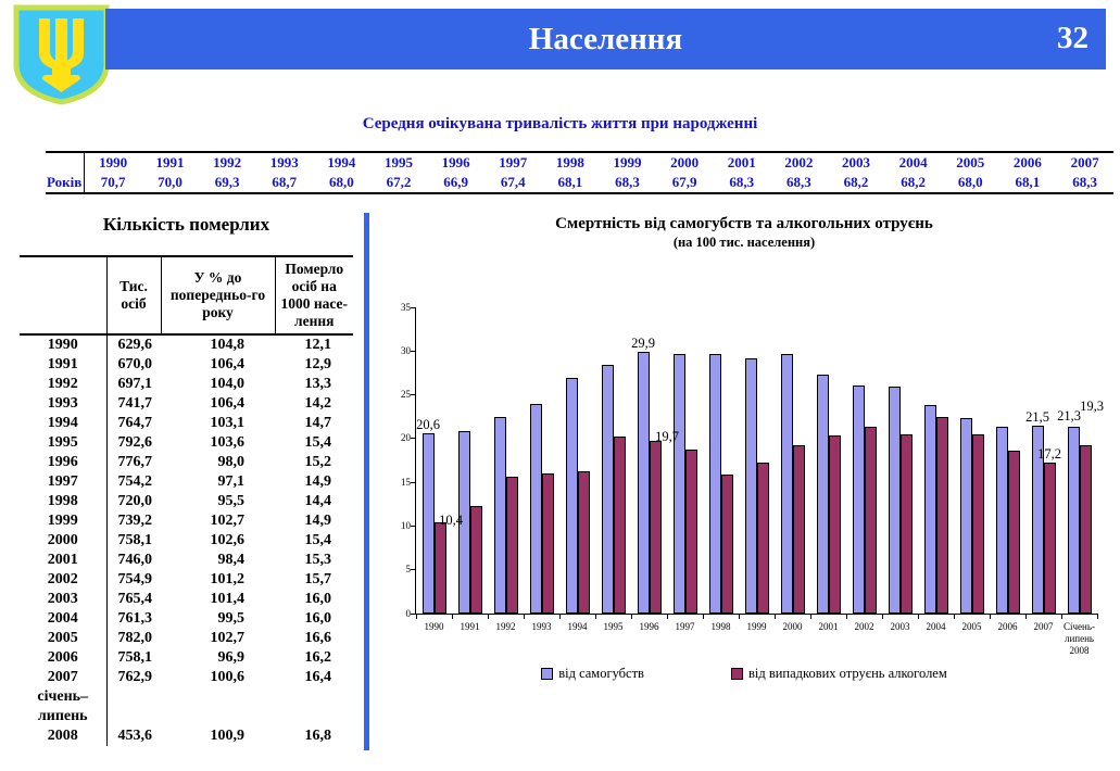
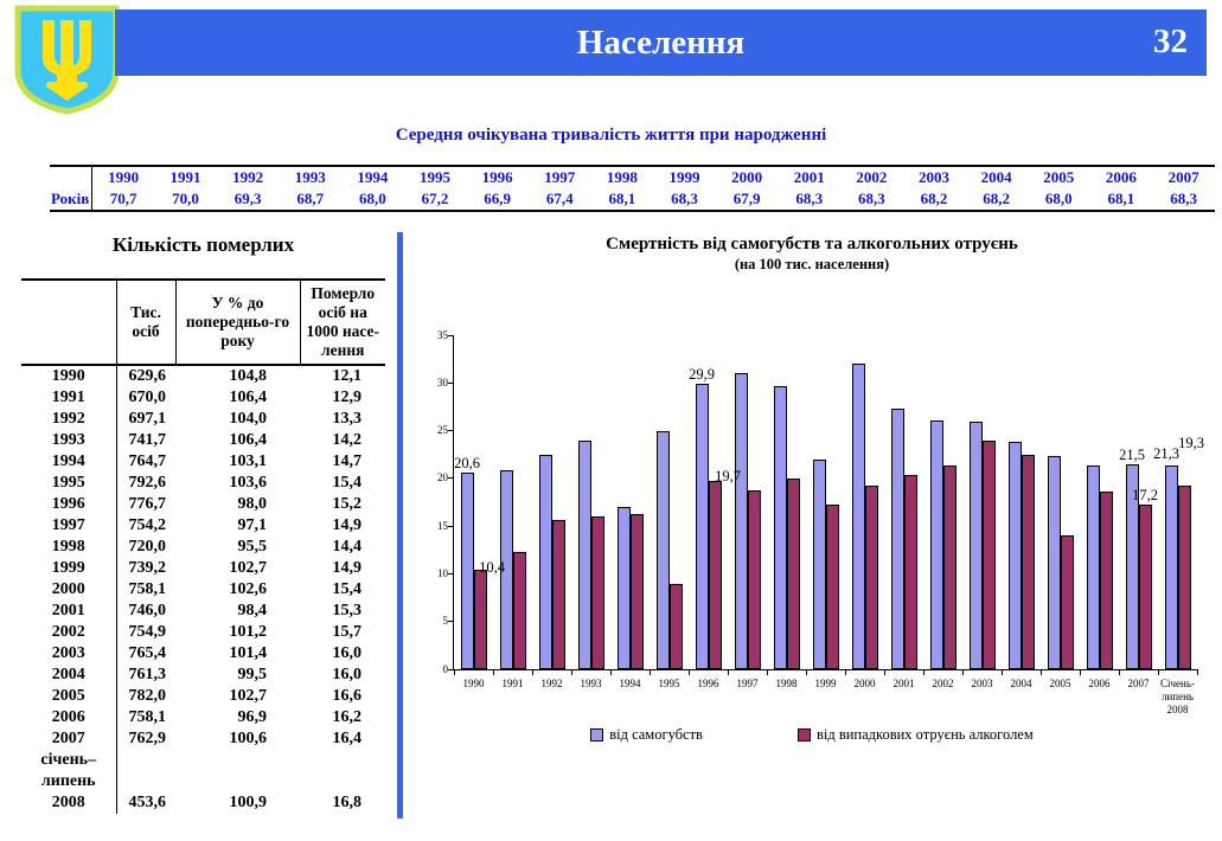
від самогубств/1994: 27 -> 17
від самогубств/1995: 28 -> 25
від випадкових отруєнь алкоголем/1995: 20 -> 9
від самогубств/1997: 30 -> 31
від випадкових отруєнь алкоголем/1998: 16 -> 20
від самогубств/1999: 29 -> 22
від самогубств/2000: 30 -> 32
від випадкових отруєнь алкоголем/2003: 20 -> 24
від випадкових отруєнь алкоголем/2005: 20 -> 14
